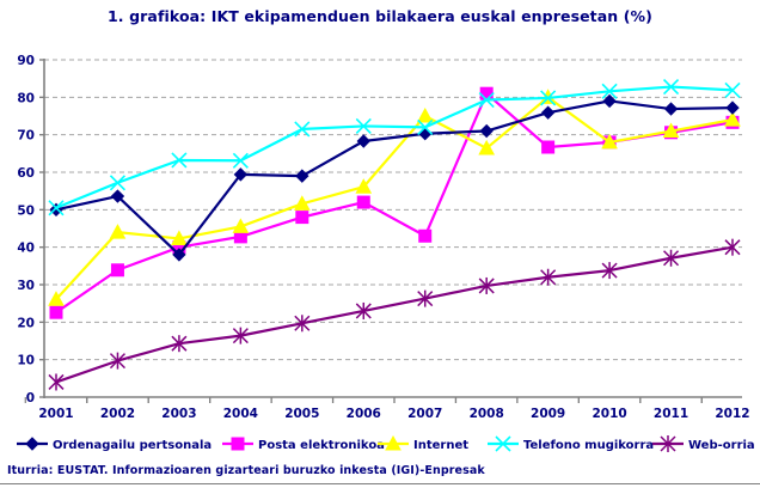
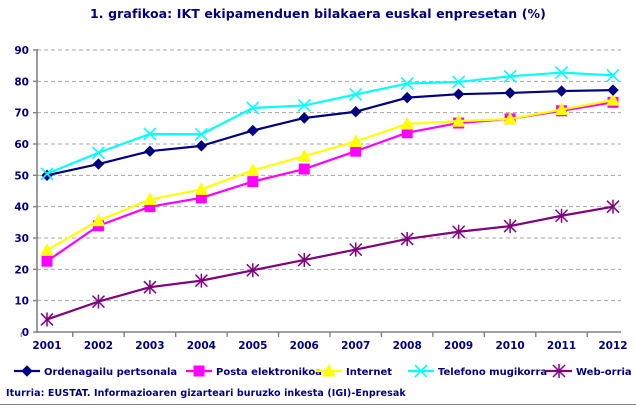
Internet/2002: 44 -> 36
Ordenagailu pertsonala/2003: 38 -> 58
Ordenagailu pertsonala/2005: 59 -> 64
Posta elektronikoa/2007: 43 -> 58
Internet/2007: 75 -> 61
Telefono mugikorra/2007: 72 -> 76
Ordenagailu pertsonala/2008: 71 -> 75
Posta elektronikoa/2008: 81 -> 64
Internet/2009: 80 -> 67
Ordenagailu pertsonala/2010: 79 -> 76
